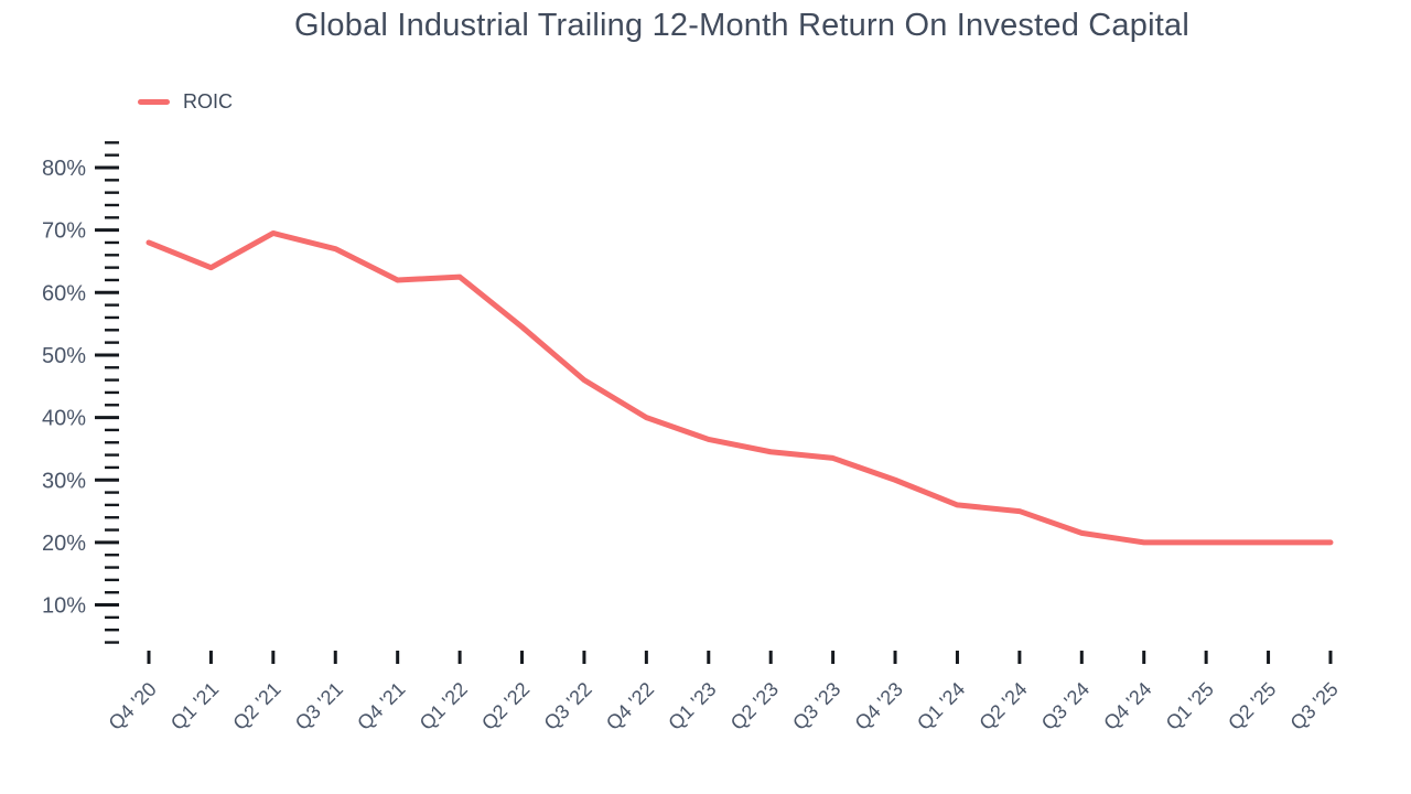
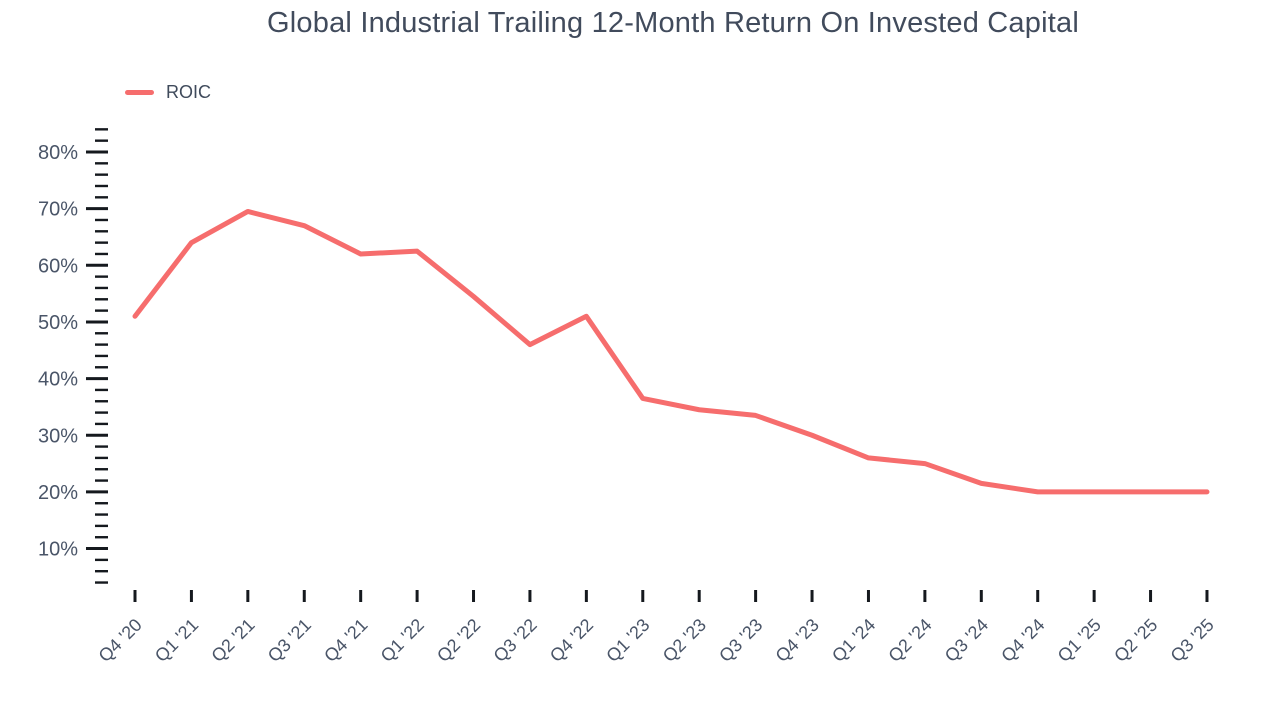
Q4 '20: 68% -> 51%
Q4 '22: 40% -> 51%
